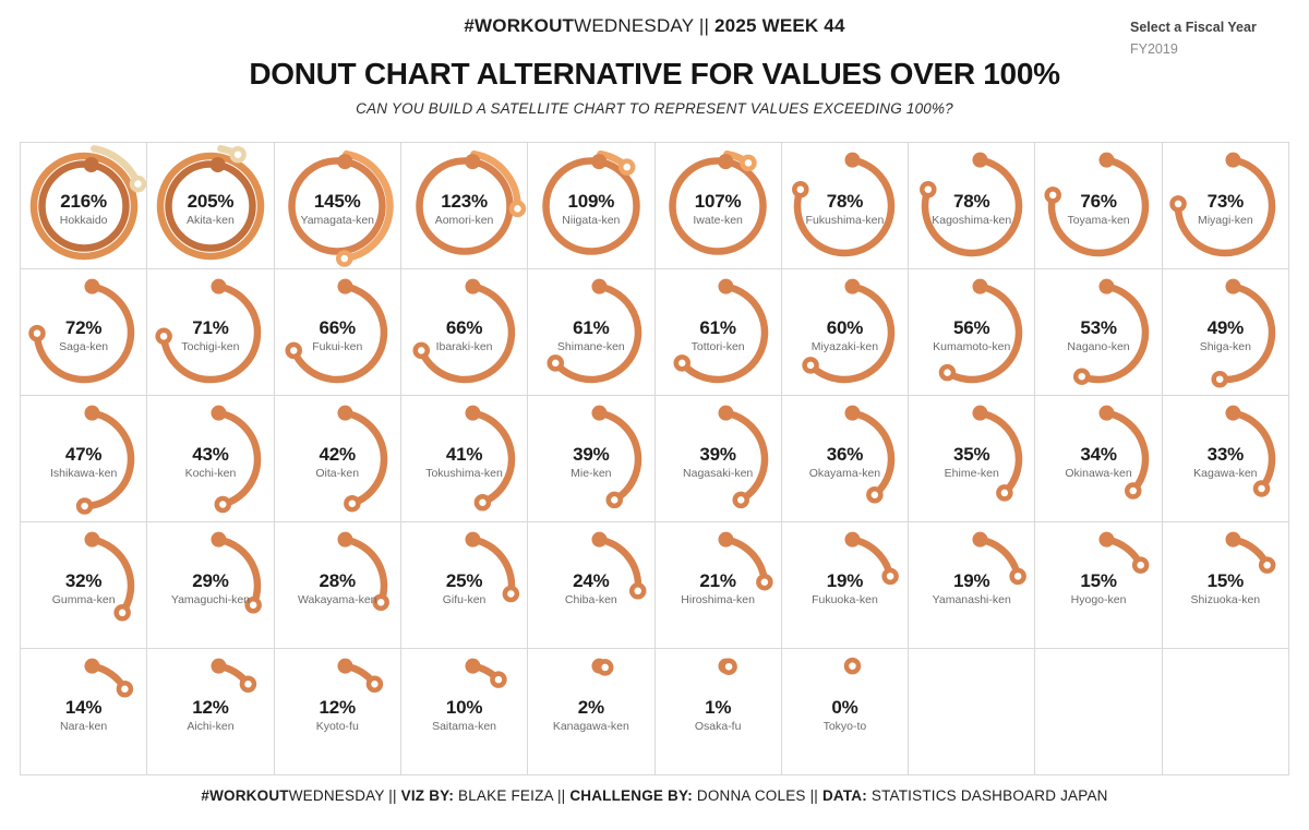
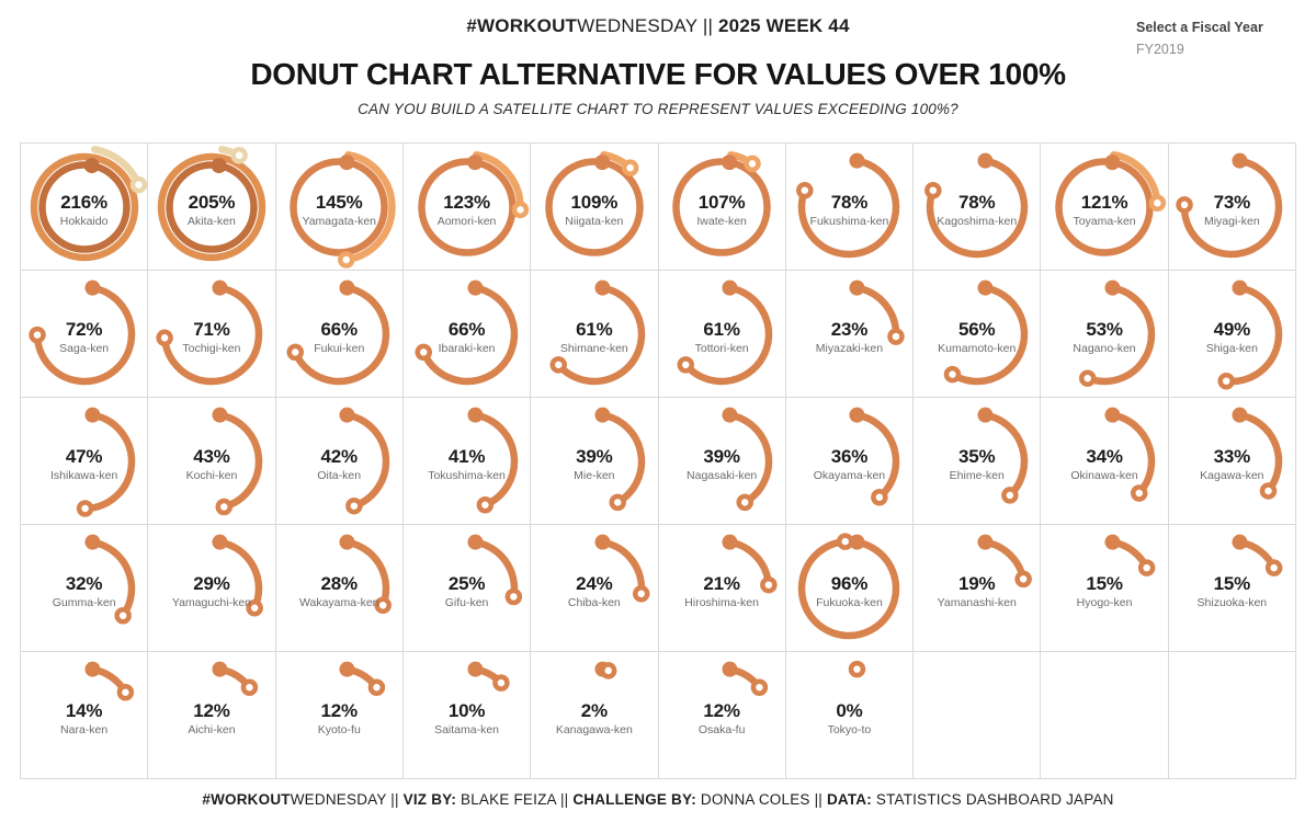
Toyama-ken: 76% -> 121%
Miyazaki-ken: 60% -> 23%
Fukuoka-ken: 19% -> 96%
Osaka-fu: 1% -> 12%
